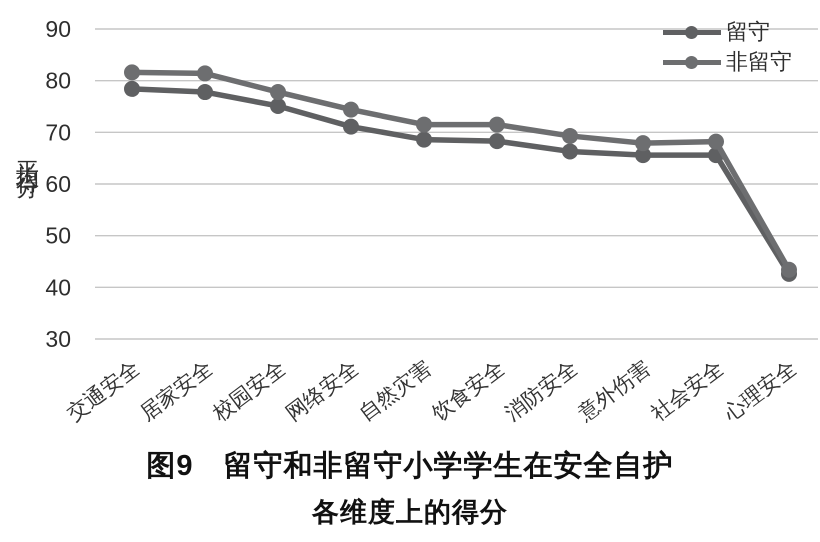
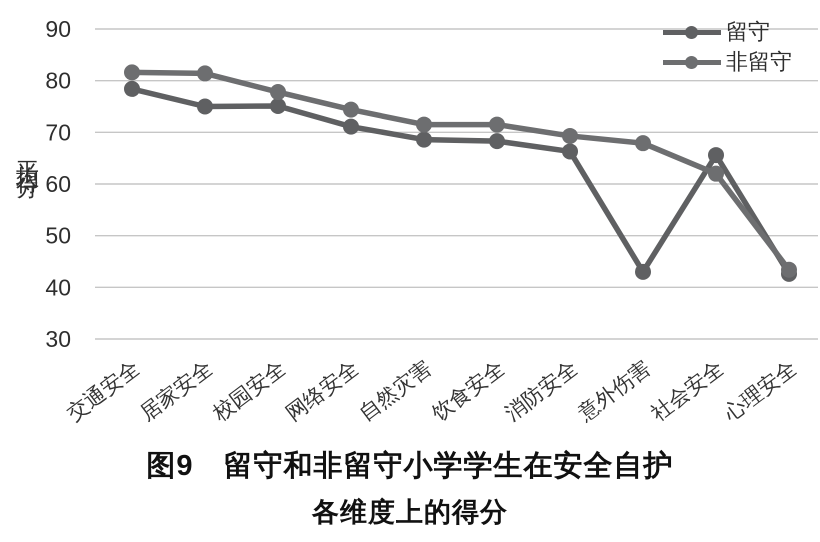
留守/居家安全: 78 -> 75
留守/意外伤害: 66 -> 43
非留守/社会安全: 68 -> 62
